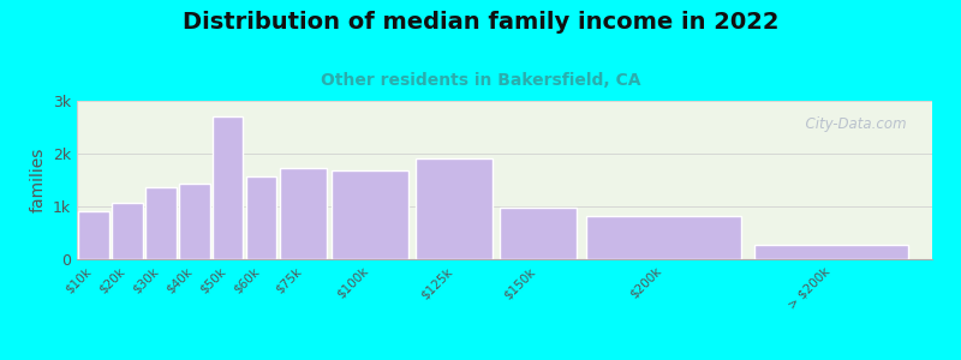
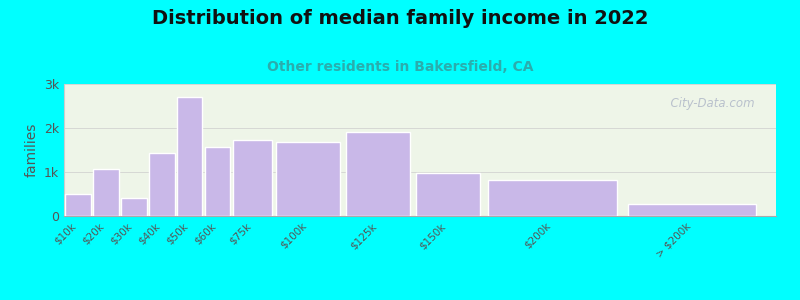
$10k: 0.90k -> 0.50k
$30k: 1.38k -> 0.40k
